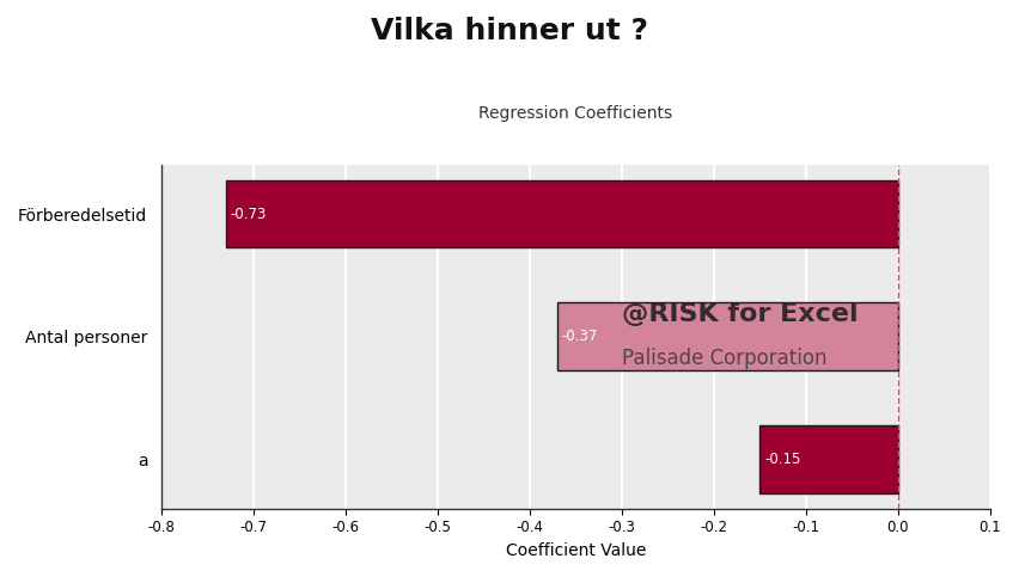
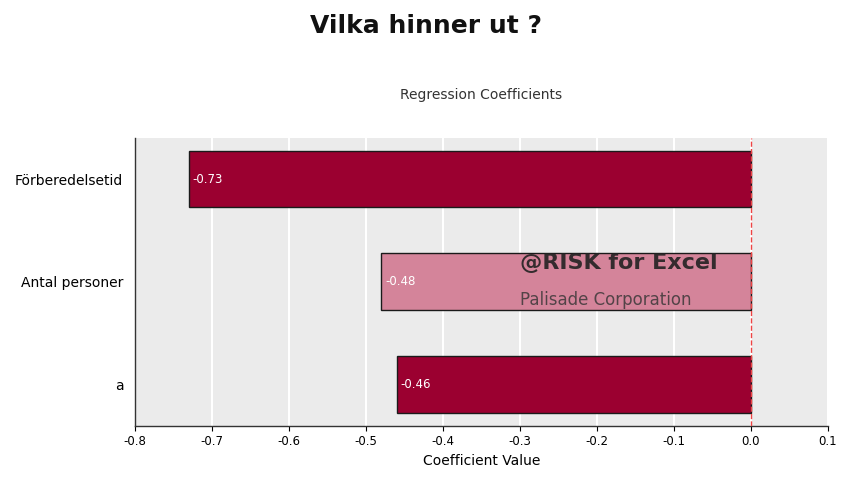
Antal personer: -0.37 -> -0.48
a: -0.15 -> -0.46
